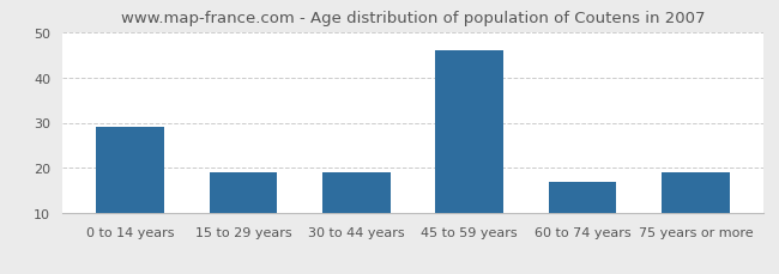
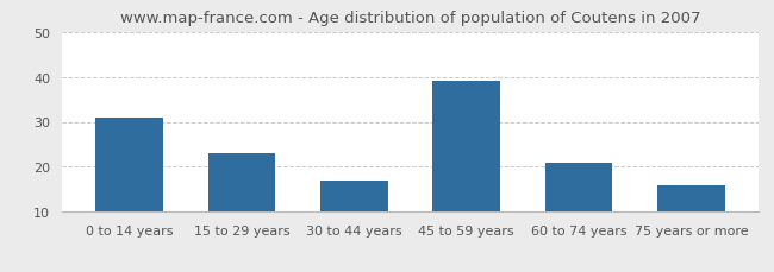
0 to 14 years: 29 -> 31
15 to 29 years: 19 -> 23
30 to 44 years: 19 -> 17
45 to 59 years: 46 -> 39
60 to 74 years: 17 -> 21
75 years or more: 19 -> 16
